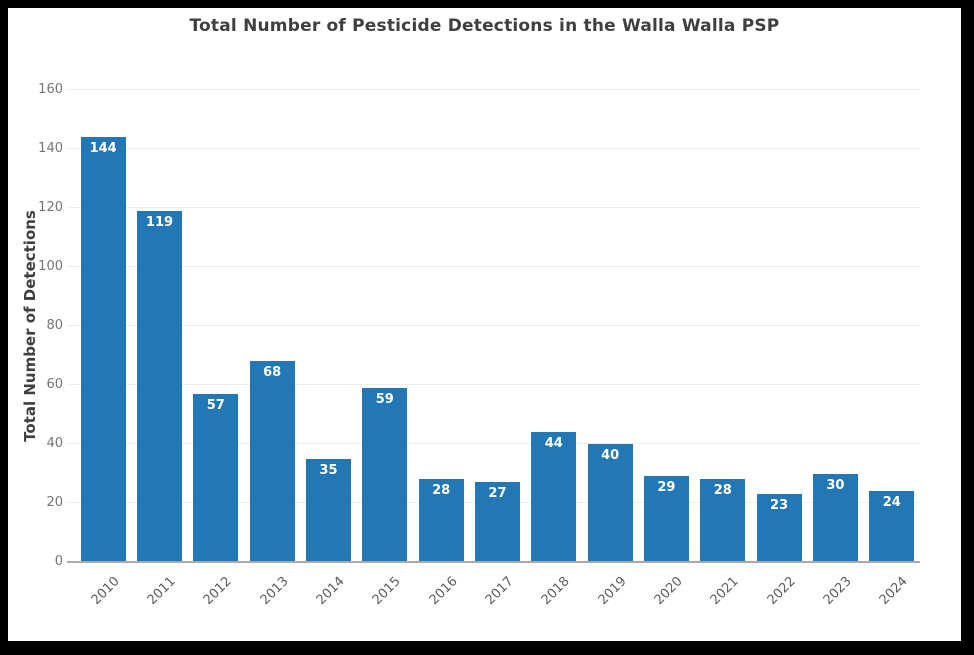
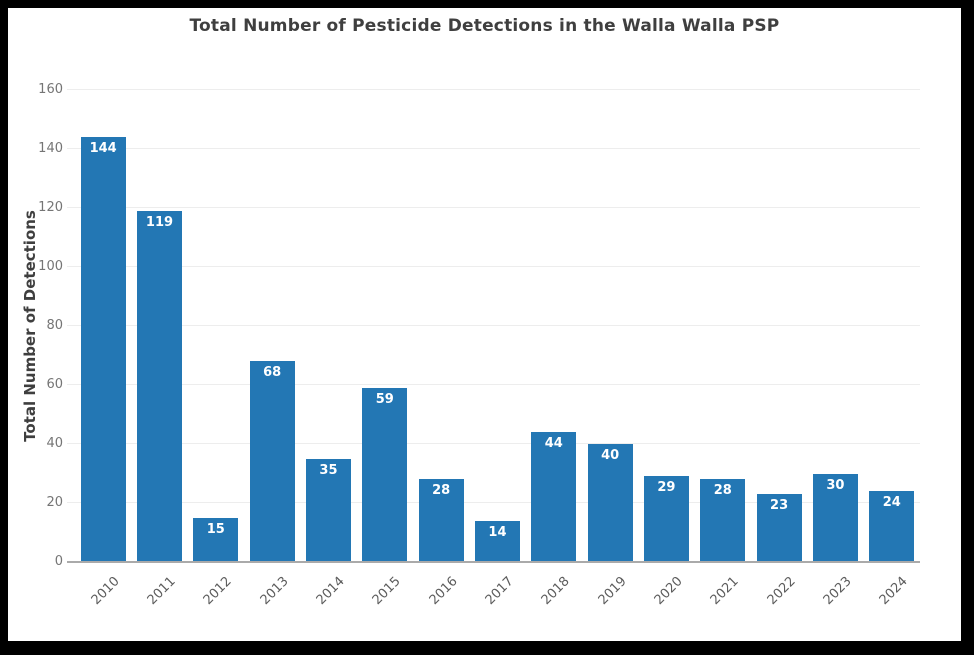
2012: 57 -> 15
2017: 27 -> 14
